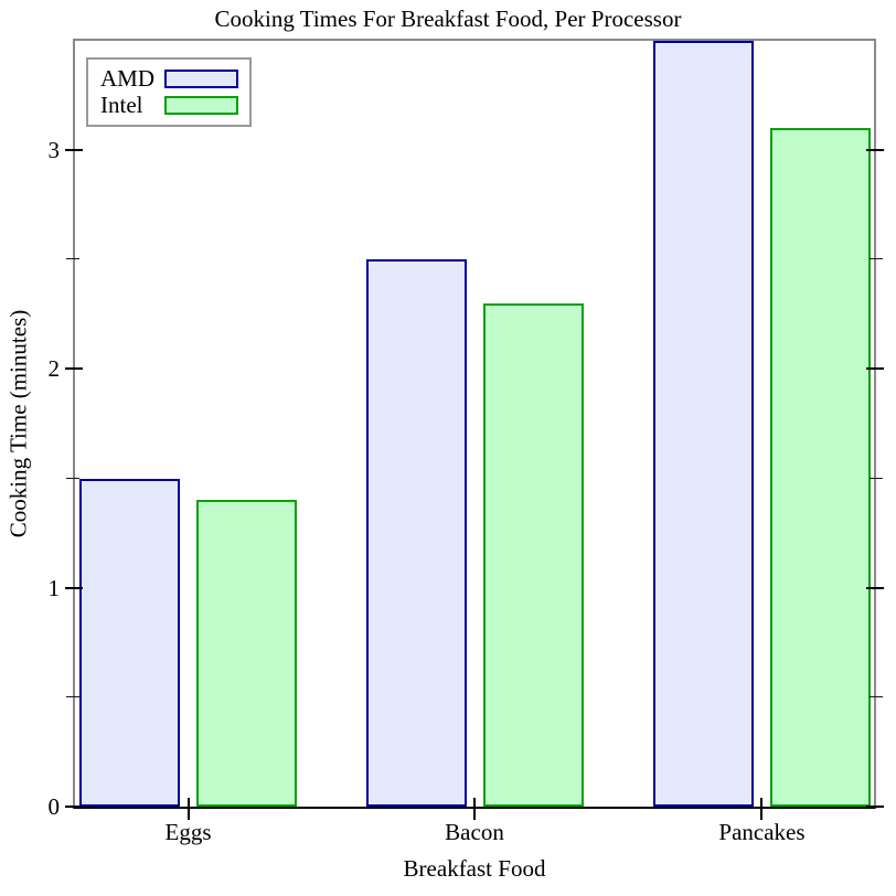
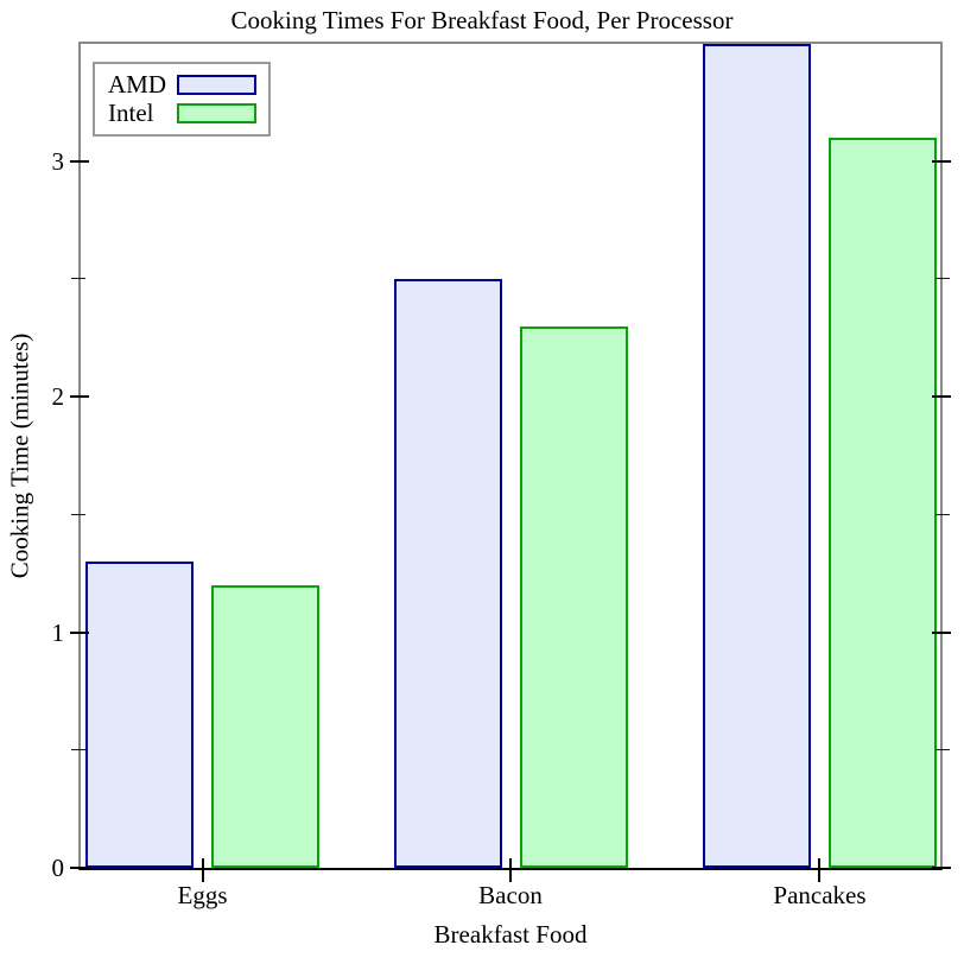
AMD/Eggs: 1.5 -> 1.3
Intel/Eggs: 1.4 -> 1.2
